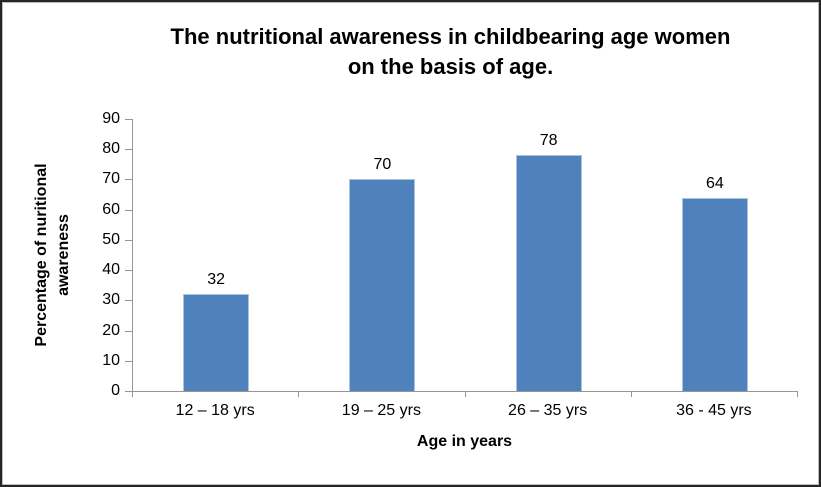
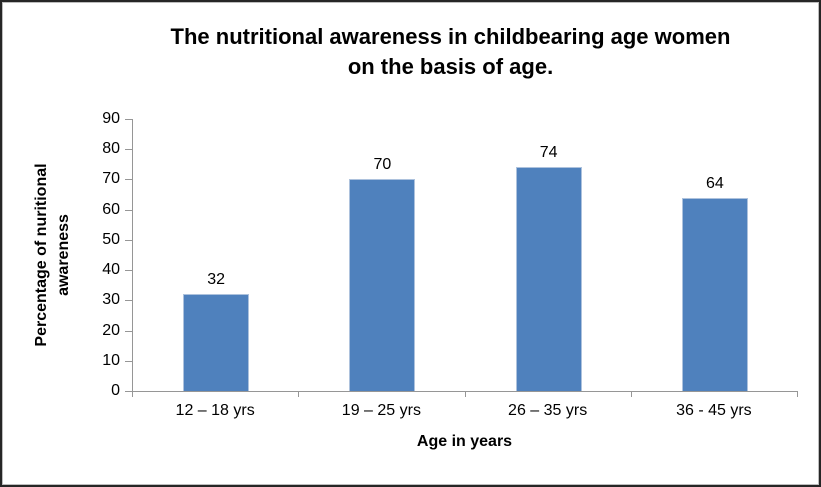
26 – 35 yrs: 78 -> 74
